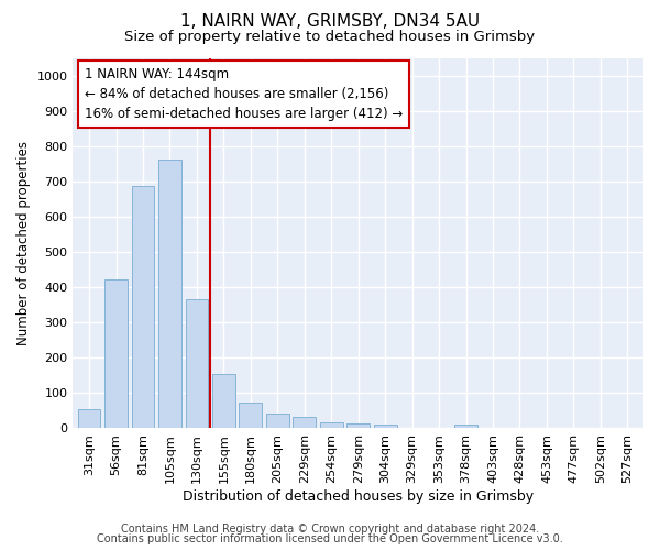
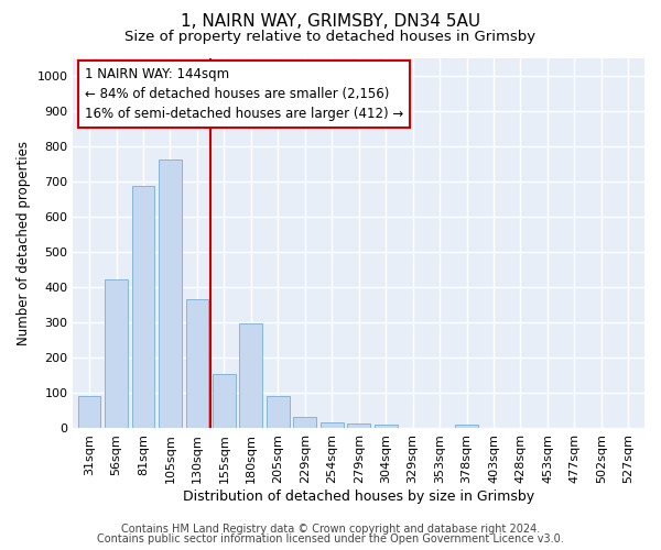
31sqm: 52 -> 90
180sqm: 73 -> 295
205sqm: 40 -> 90
